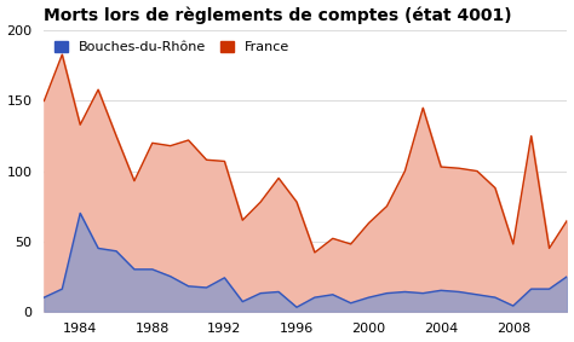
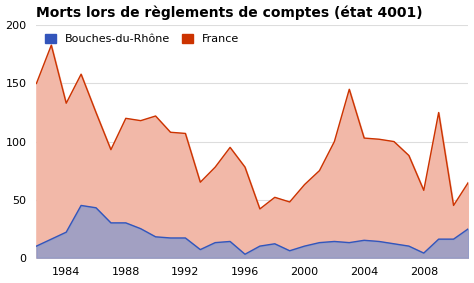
Bouches-du-Rhône/1984: 70 -> 22
Bouches-du-Rhône/1992: 24 -> 17
France/2008: 48 -> 58
